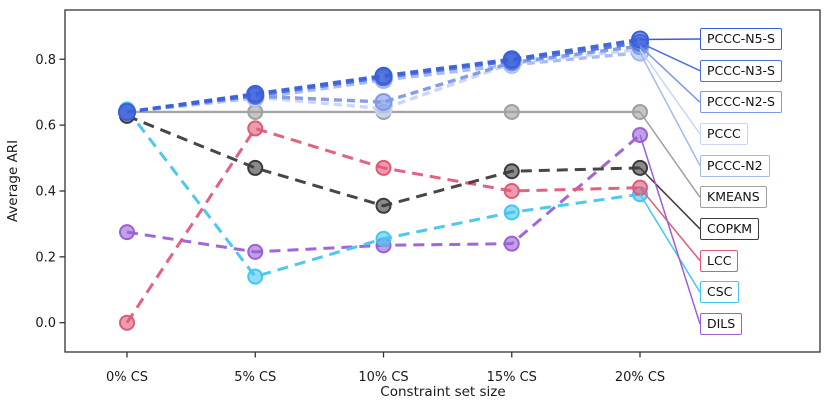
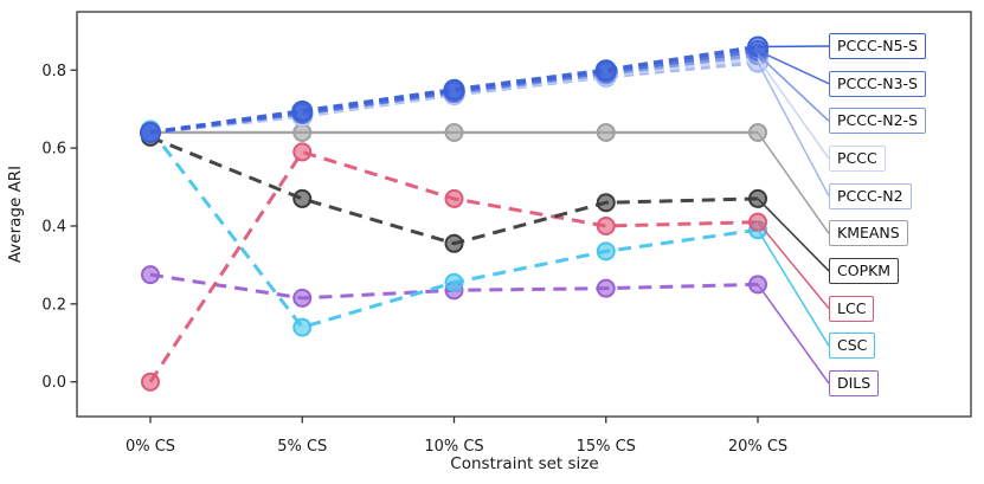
PCCC-N2-S/10% CS: 0.67 -> 0.74
PCCC/10% CS: 0.65 -> 0.74
DILS/20% CS: 0.57 -> 0.25
